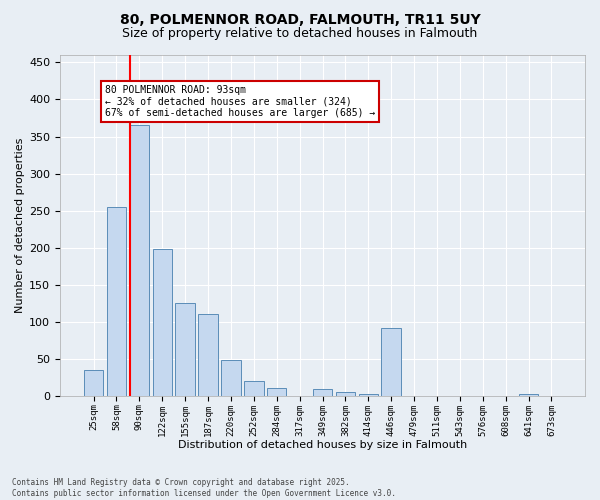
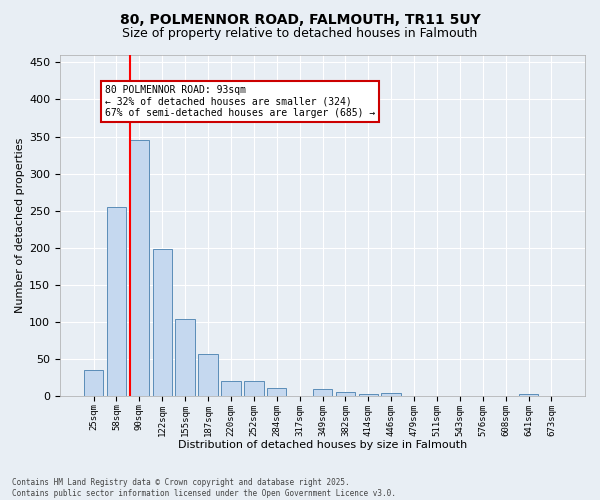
90sqm: 366 -> 345
155sqm: 126 -> 104
187sqm: 110 -> 56
220sqm: 48 -> 20
446sqm: 92 -> 4
